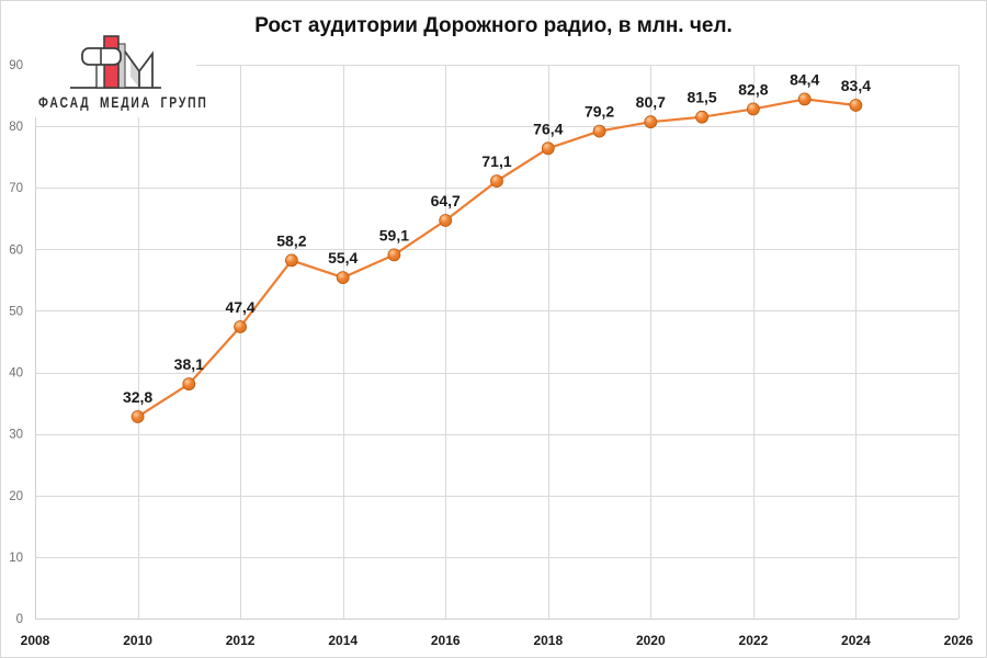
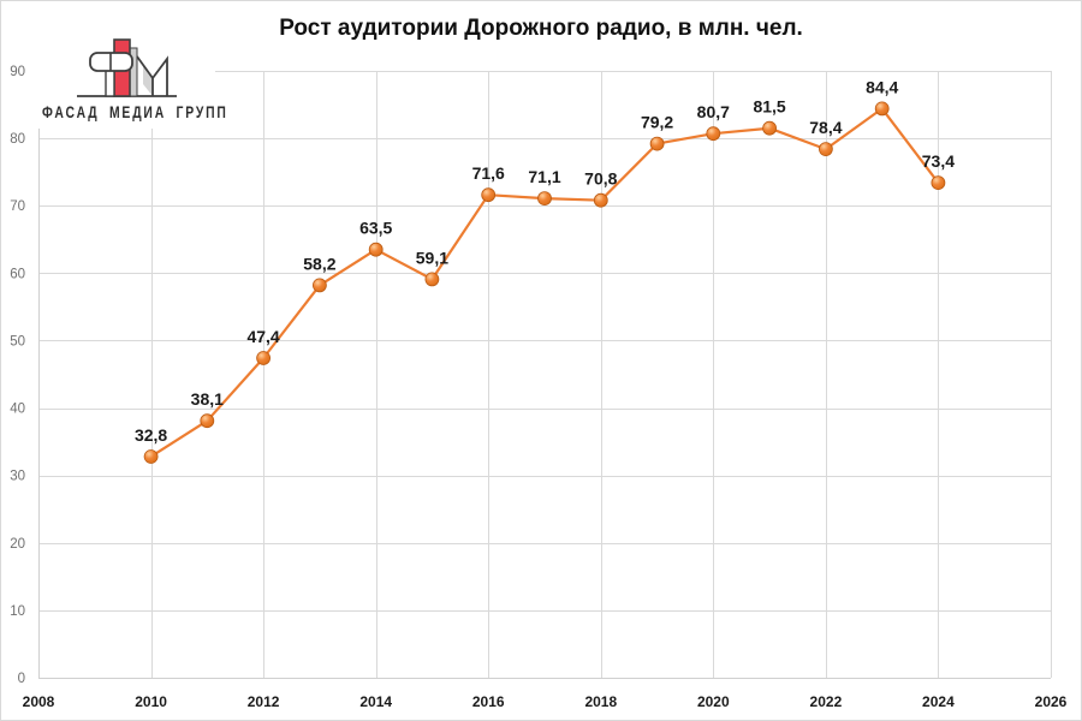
2014: 55,4 -> 63,5
2016: 64,7 -> 71,6
2018: 76,4 -> 70,8
2022: 82,8 -> 78,4
2024: 83,4 -> 73,4
